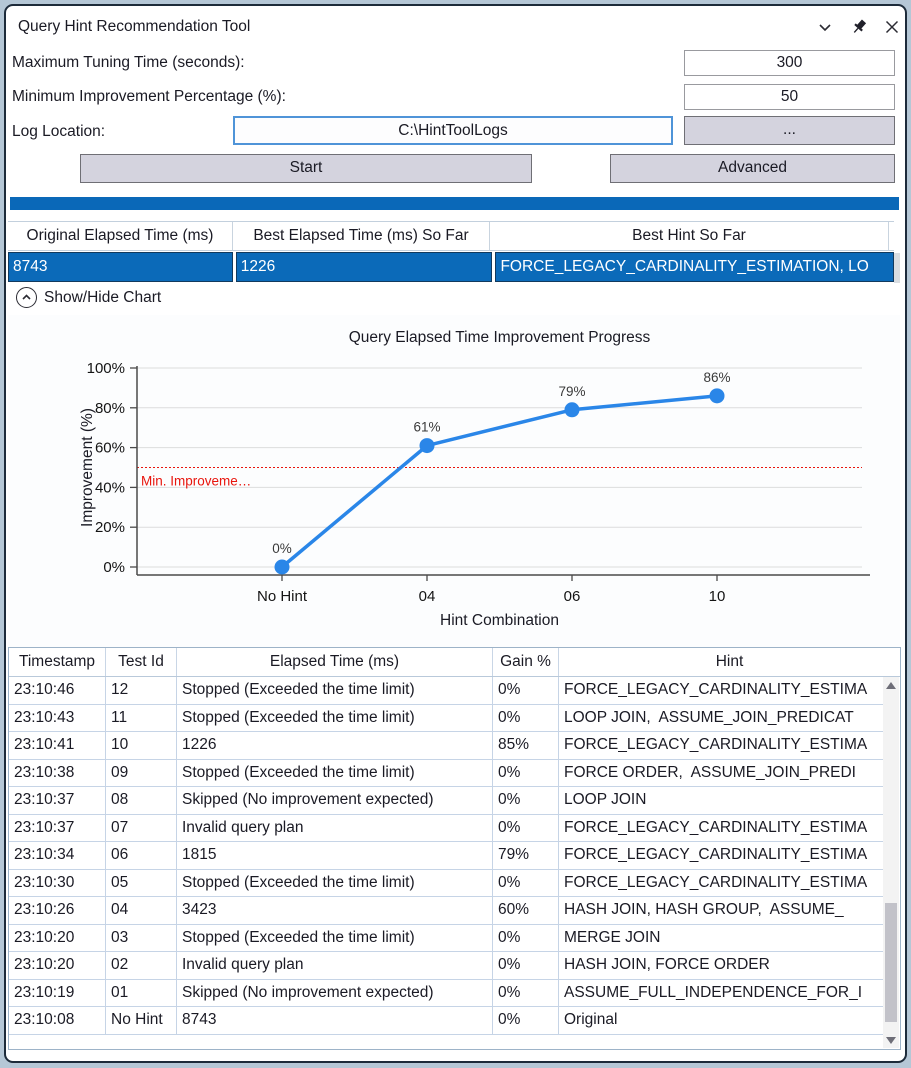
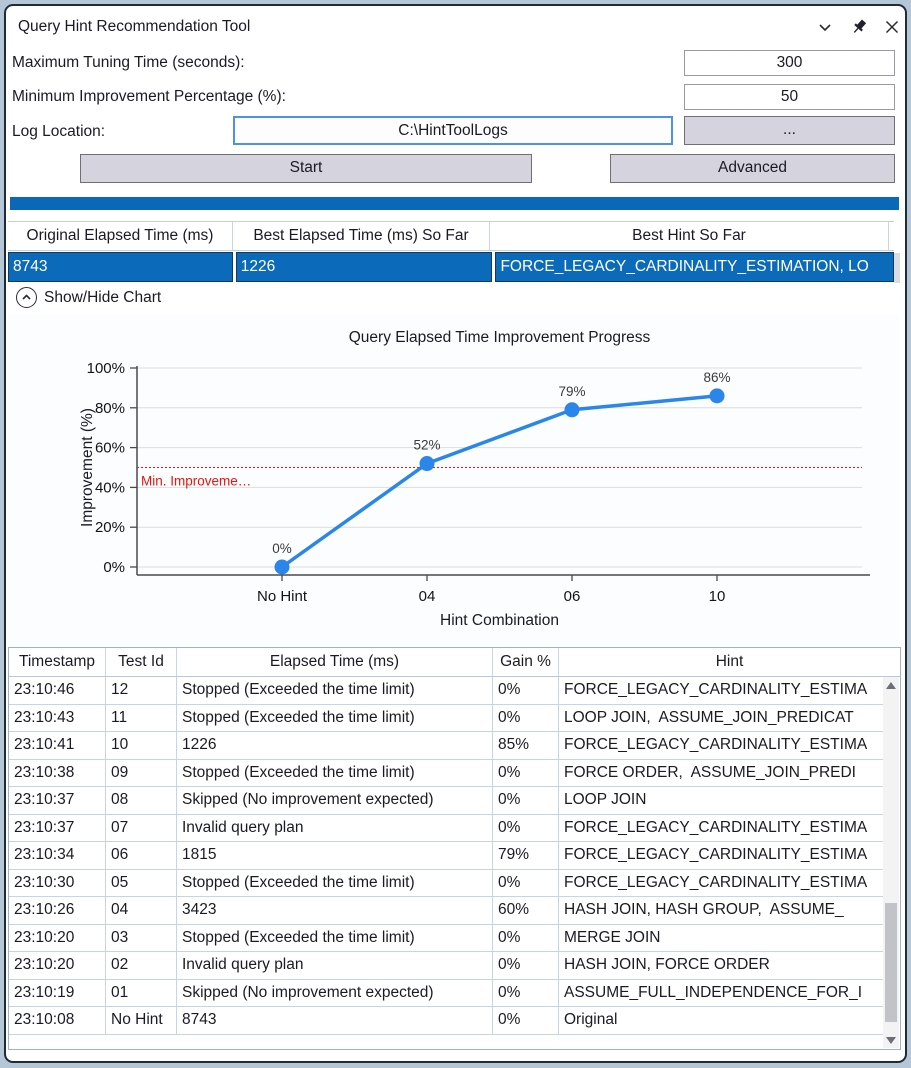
04: 61% -> 52%
